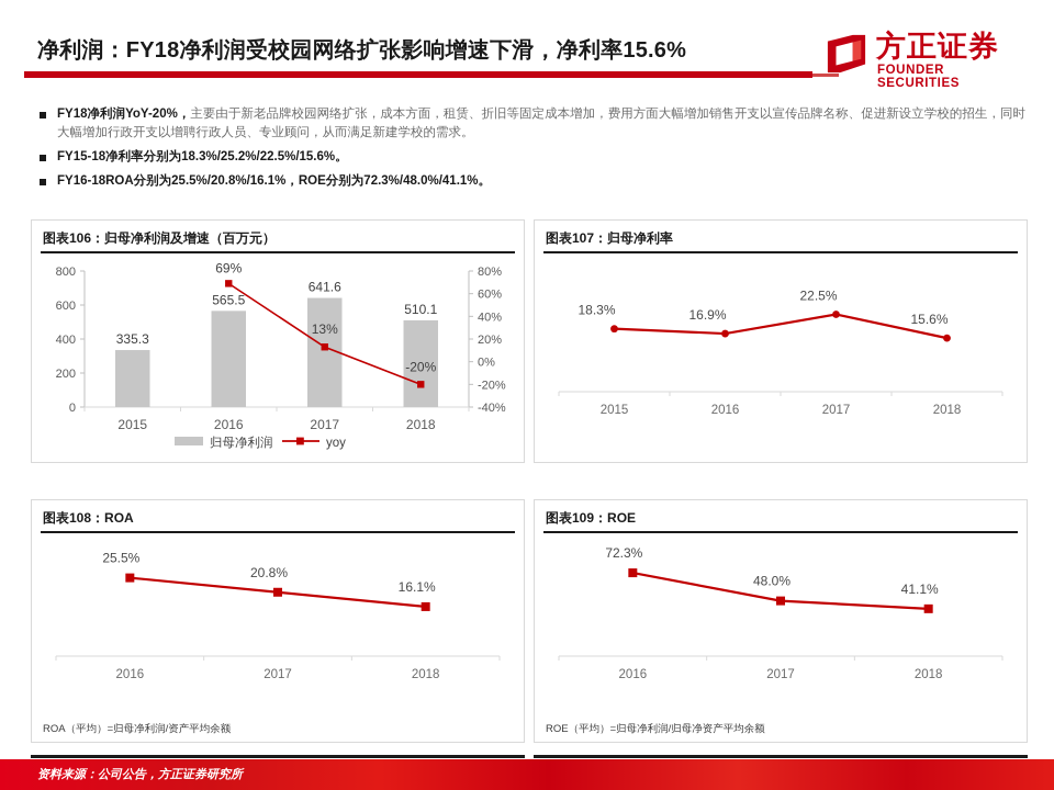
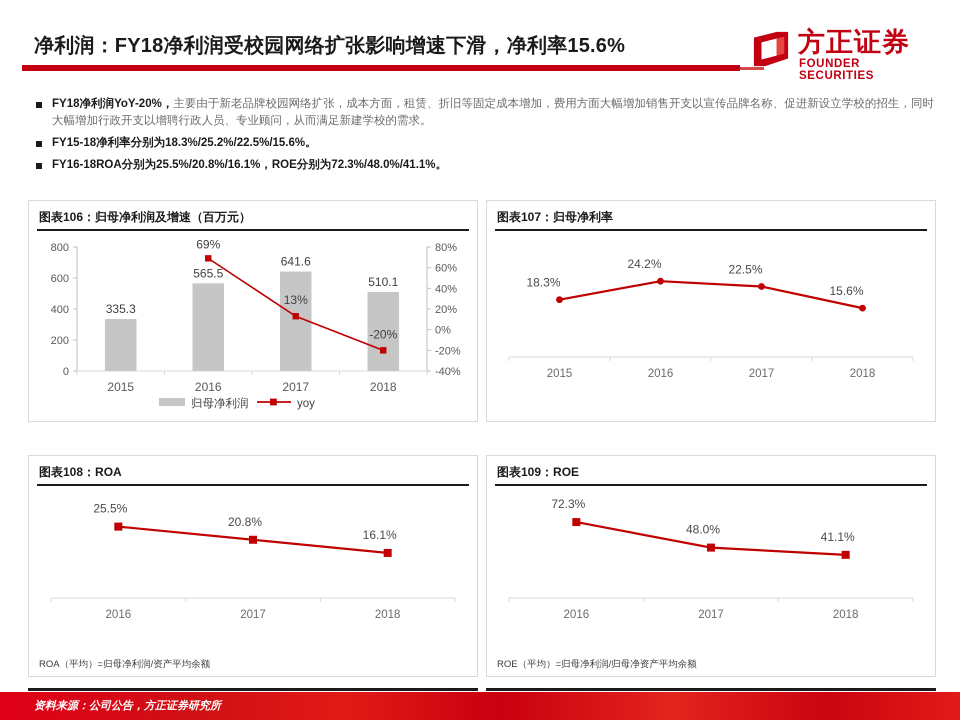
图表107：归母净利率/2016: 16.9% -> 24.2%
